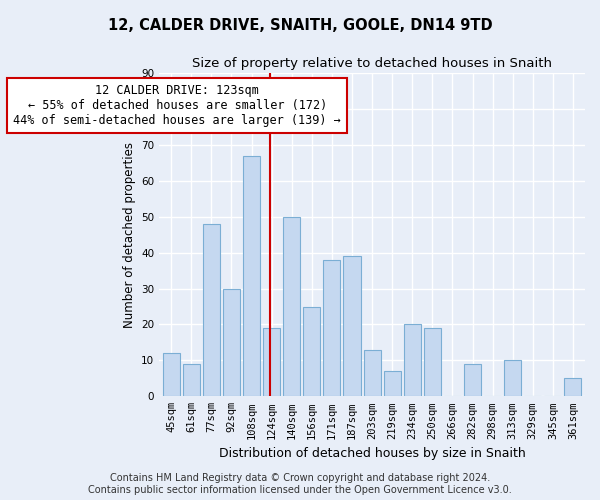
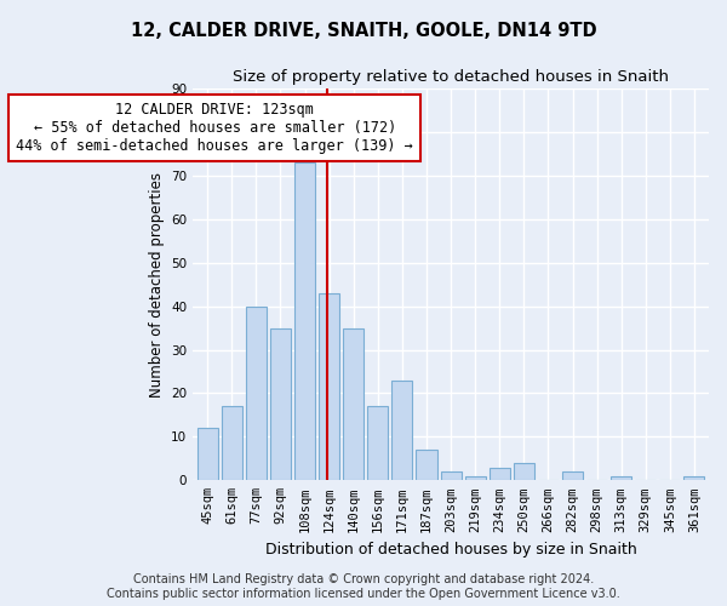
61sqm: 9 -> 17
77sqm: 48 -> 40
92sqm: 30 -> 35
108sqm: 67 -> 73
124sqm: 19 -> 43
140sqm: 50 -> 35
156sqm: 25 -> 17
171sqm: 38 -> 23
187sqm: 39 -> 7
203sqm: 13 -> 2
219sqm: 7 -> 1
234sqm: 20 -> 3
250sqm: 19 -> 4
282sqm: 9 -> 2
313sqm: 10 -> 1
361sqm: 5 -> 1
